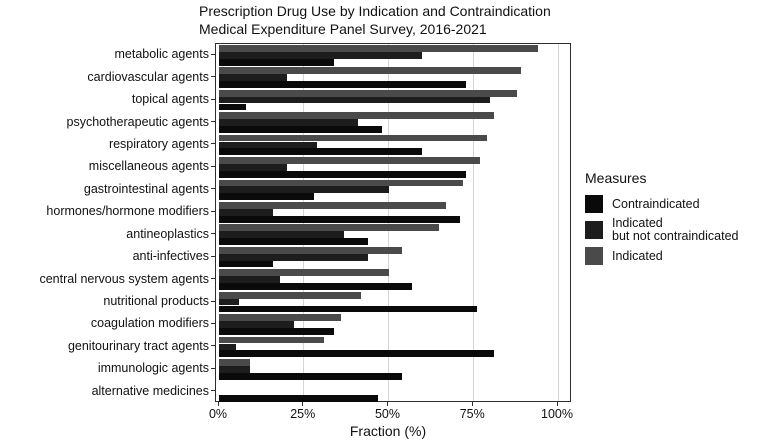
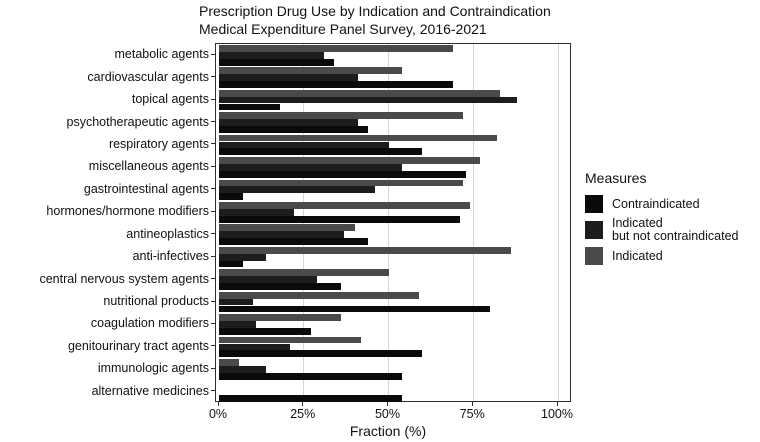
Indicated/metabolic agents: 94% -> 69%
Indicated but not contraindicated/metabolic agents: 60% -> 31%
Indicated/cardiovascular agents: 89% -> 54%
Indicated but not contraindicated/cardiovascular agents: 20% -> 41%
Contraindicated/cardiovascular agents: 73% -> 69%
Indicated/topical agents: 88% -> 83%
Indicated but not contraindicated/topical agents: 80% -> 88%
Contraindicated/topical agents: 8% -> 18%
Indicated/psychotherapeutic agents: 81% -> 72%
Contraindicated/psychotherapeutic agents: 48% -> 44%
Indicated/respiratory agents: 79% -> 82%
Indicated but not contraindicated/respiratory agents: 29% -> 50%
Indicated but not contraindicated/miscellaneous agents: 20% -> 54%
Indicated but not contraindicated/gastrointestinal agents: 50% -> 46%
Contraindicated/gastrointestinal agents: 28% -> 7%
Indicated/hormones/hormone modifiers: 67% -> 74%
Indicated but not contraindicated/hormones/hormone modifiers: 16% -> 22%
Indicated/antineoplastics: 65% -> 40%
Indicated/anti-infectives: 54% -> 86%
Indicated but not contraindicated/anti-infectives: 44% -> 14%
Contraindicated/anti-infectives: 16% -> 7%
Indicated but not contraindicated/central nervous system agents: 18% -> 29%
Contraindicated/central nervous system agents: 57% -> 36%
Indicated/nutritional products: 42% -> 59%
Indicated but not contraindicated/nutritional products: 6% -> 10%
Contraindicated/nutritional products: 76% -> 80%
Indicated but not contraindicated/coagulation modifiers: 22% -> 11%
Contraindicated/coagulation modifiers: 34% -> 27%
Indicated/genitourinary tract agents: 31% -> 42%
Indicated but not contraindicated/genitourinary tract agents: 5% -> 21%
Contraindicated/genitourinary tract agents: 81% -> 60%
Indicated/immunologic agents: 9% -> 6%
Indicated but not contraindicated/immunologic agents: 9% -> 14%
Contraindicated/alternative medicines: 47% -> 54%
